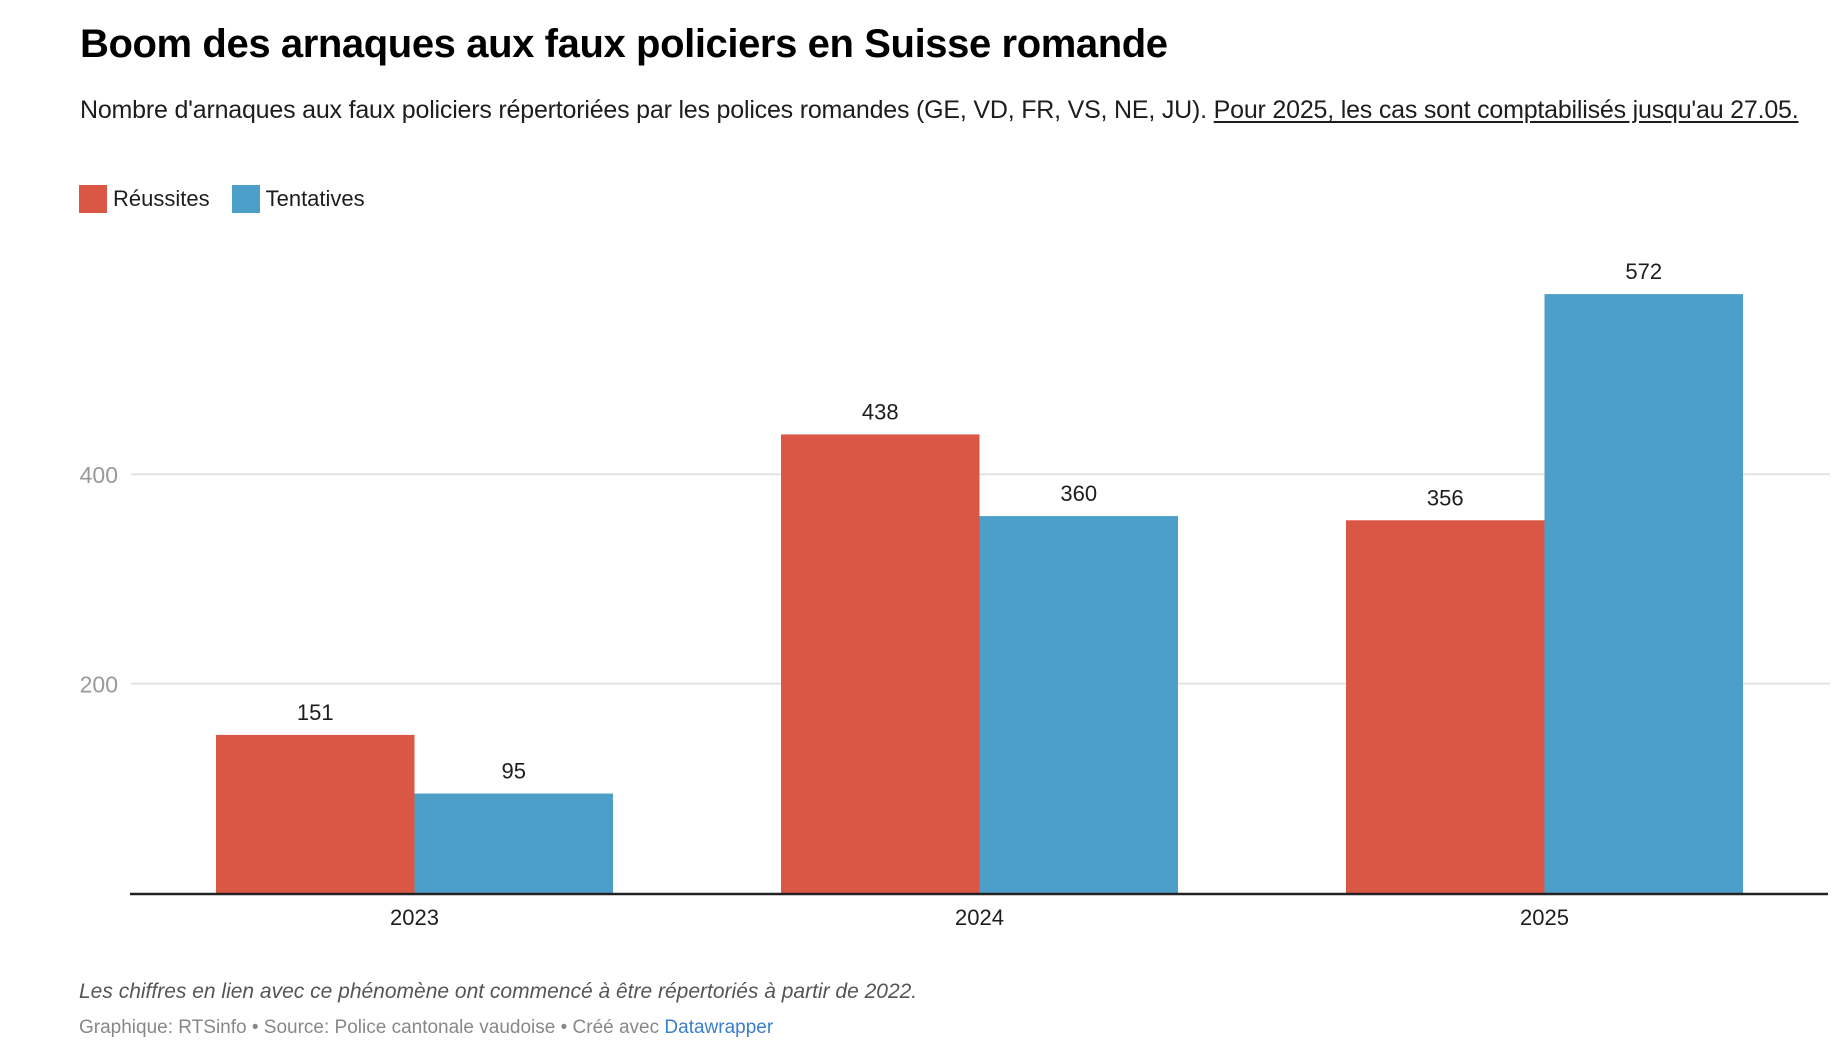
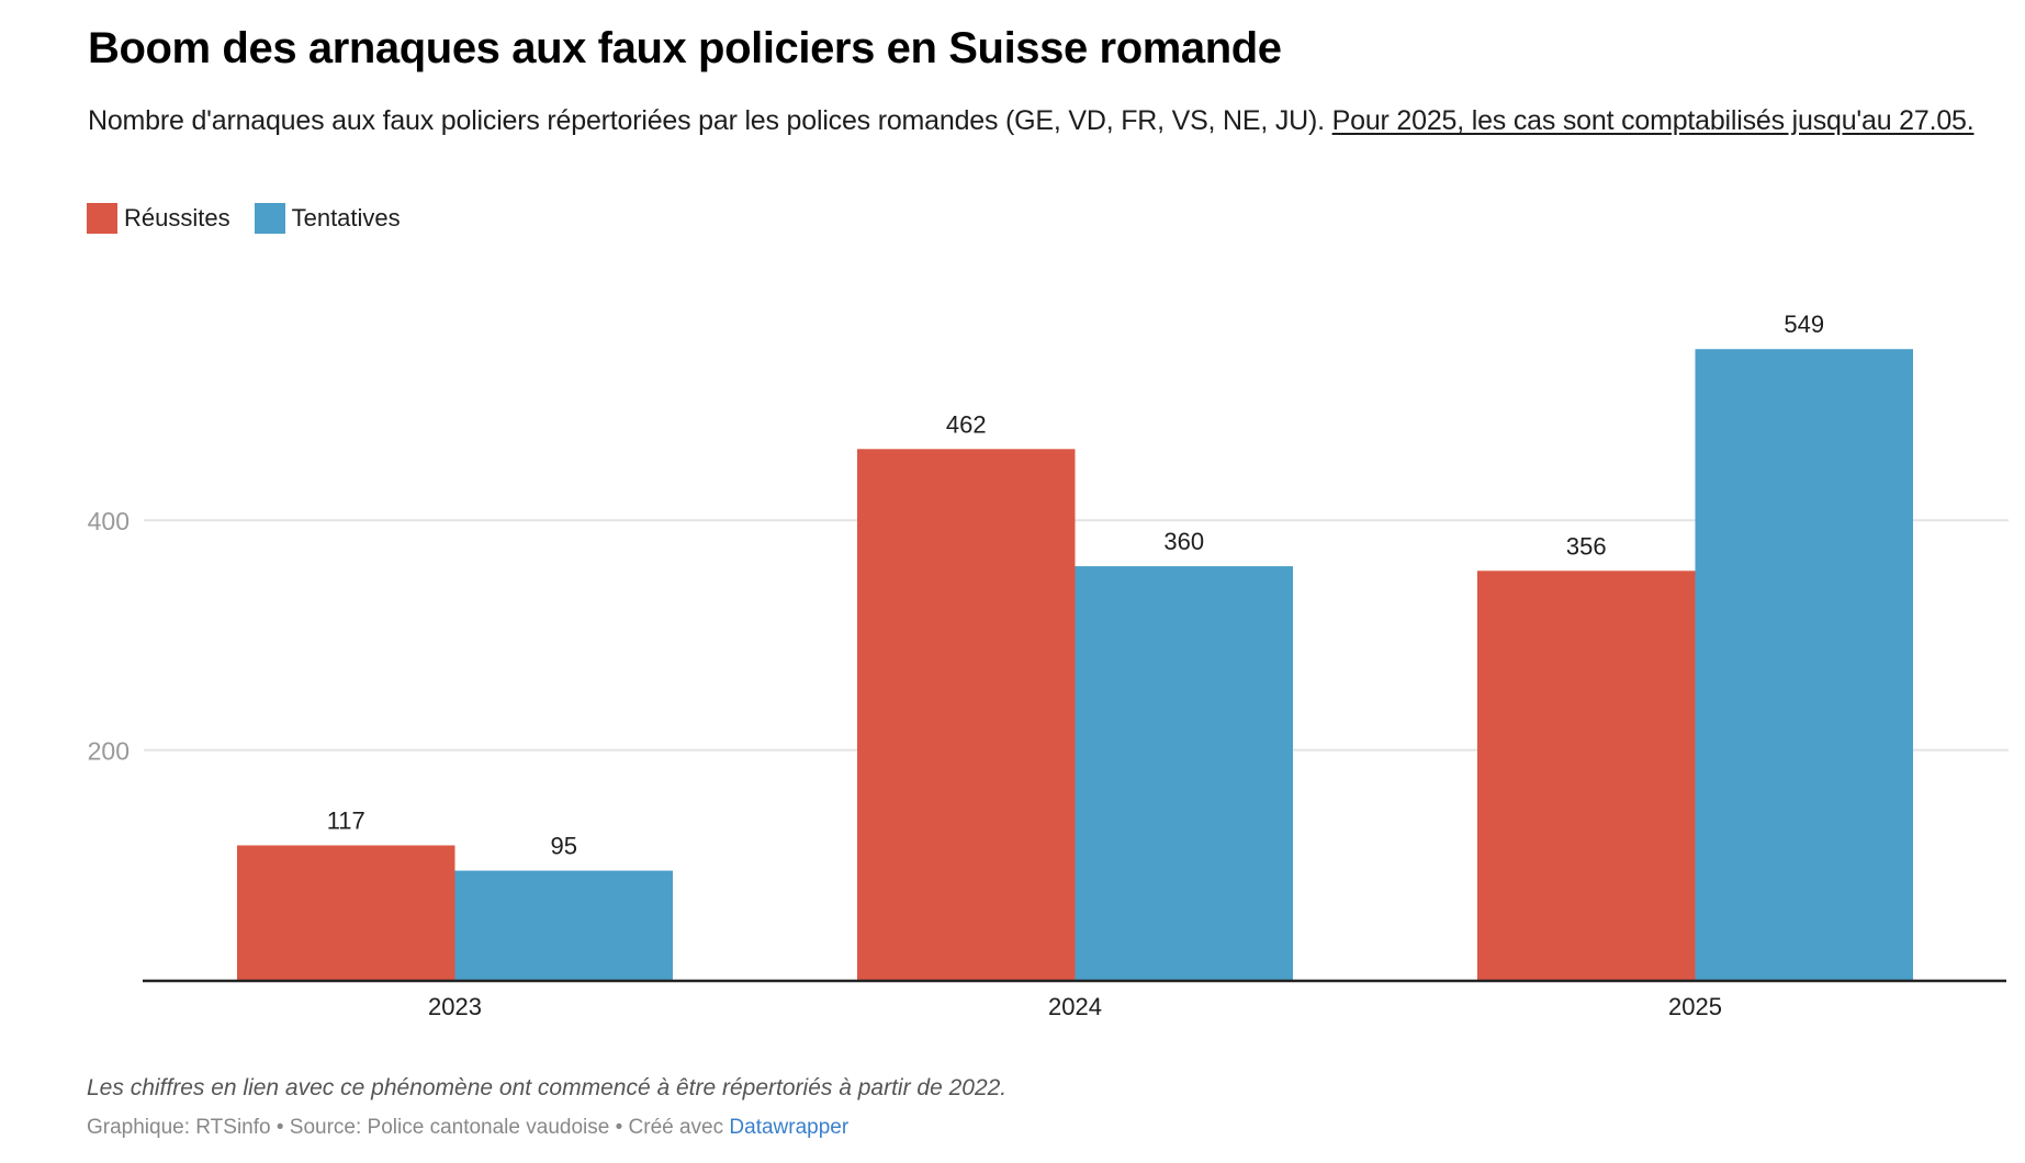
Réussites/2023: 151 -> 117
Réussites/2024: 438 -> 462
Tentatives/2025: 572 -> 549
